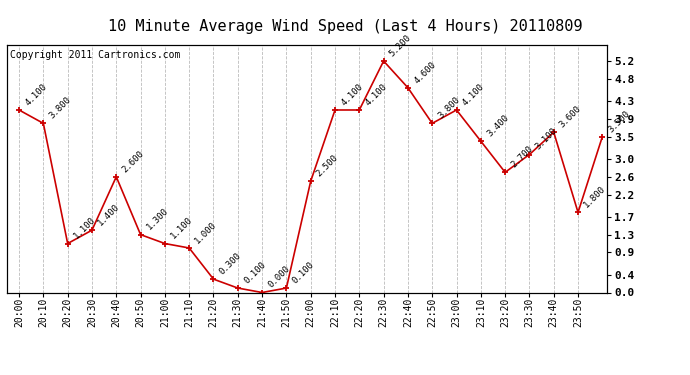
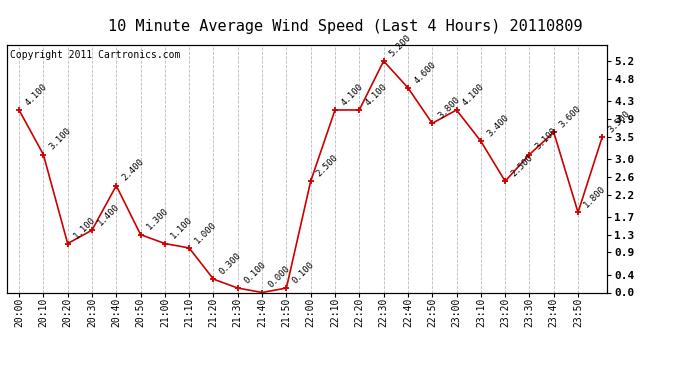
20:10: 3.800 -> 3.100
20:40: 2.600 -> 2.400
23:20: 2.700 -> 2.500
